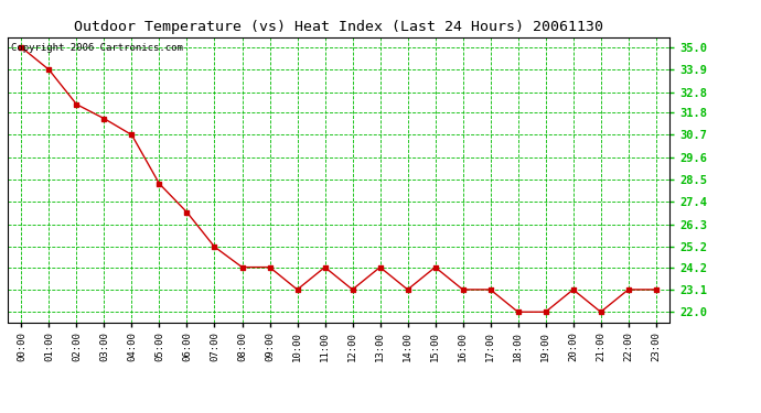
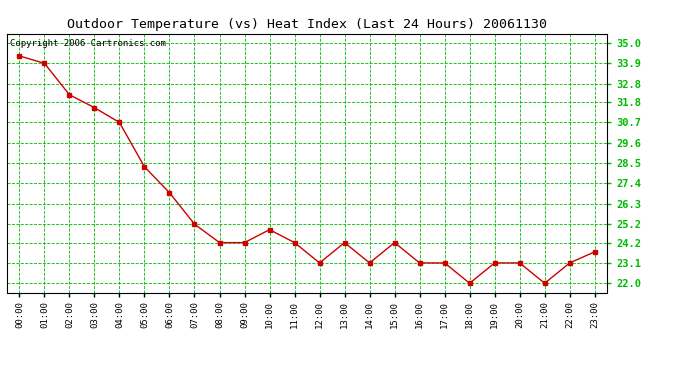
00:00: 35.0 -> 34.3
10:00: 23.1 -> 24.9
19:00: 22.0 -> 23.1
23:00: 23.1 -> 23.7
